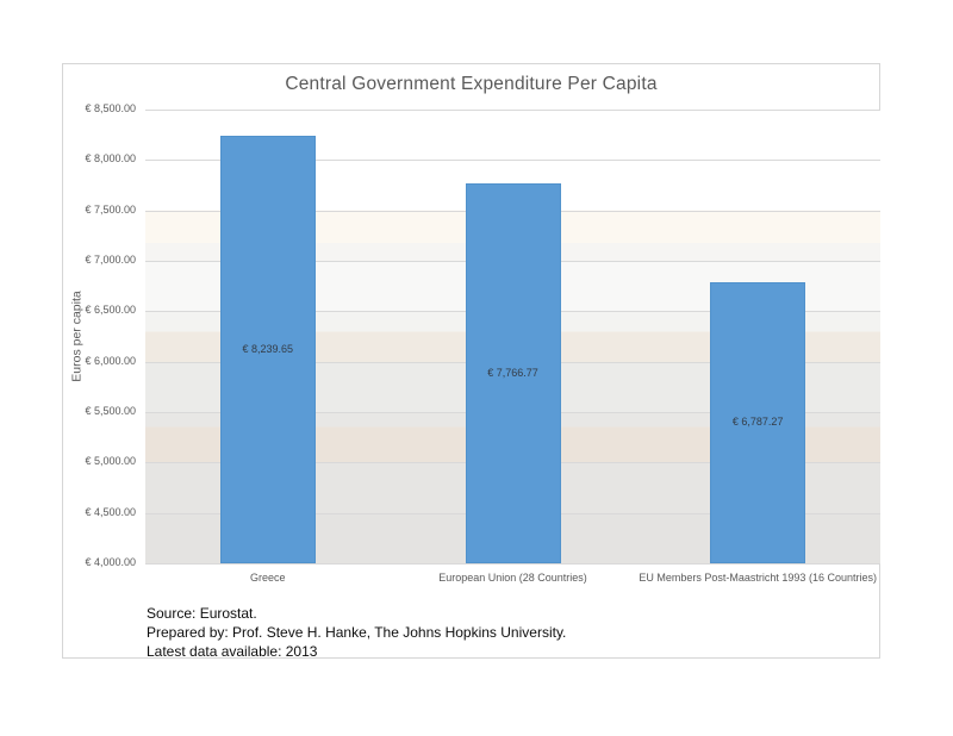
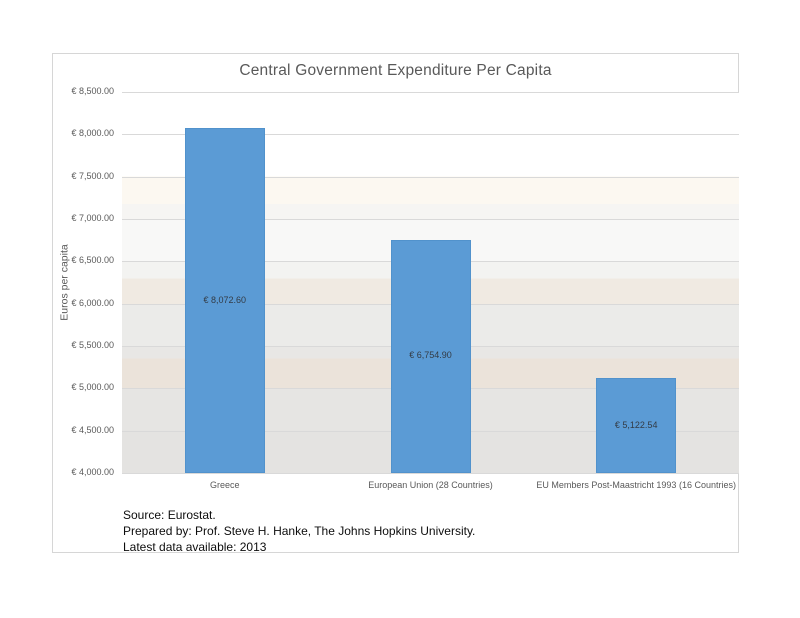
Greece: 8,239.65 -> 8,072.60
European Union (28 Countries): 7,766.77 -> 6,754.90
EU Members Post-Maastricht 1993 (16 Countries): 6,787.27 -> 5,122.54
